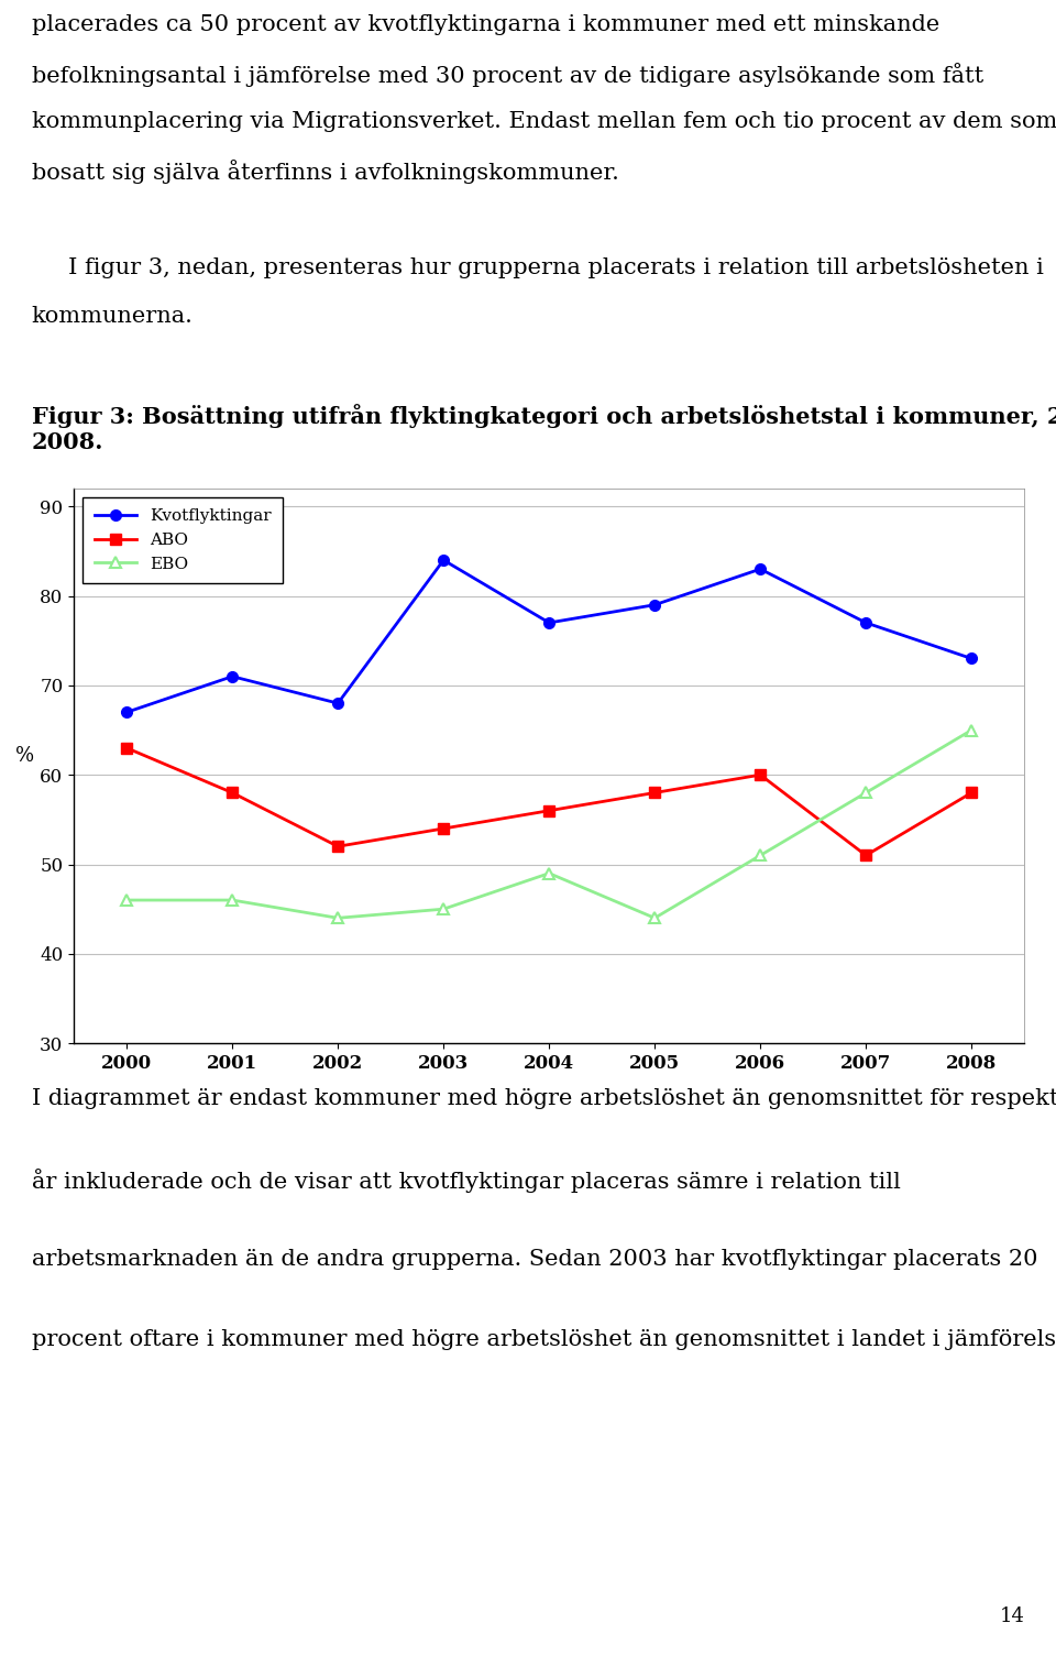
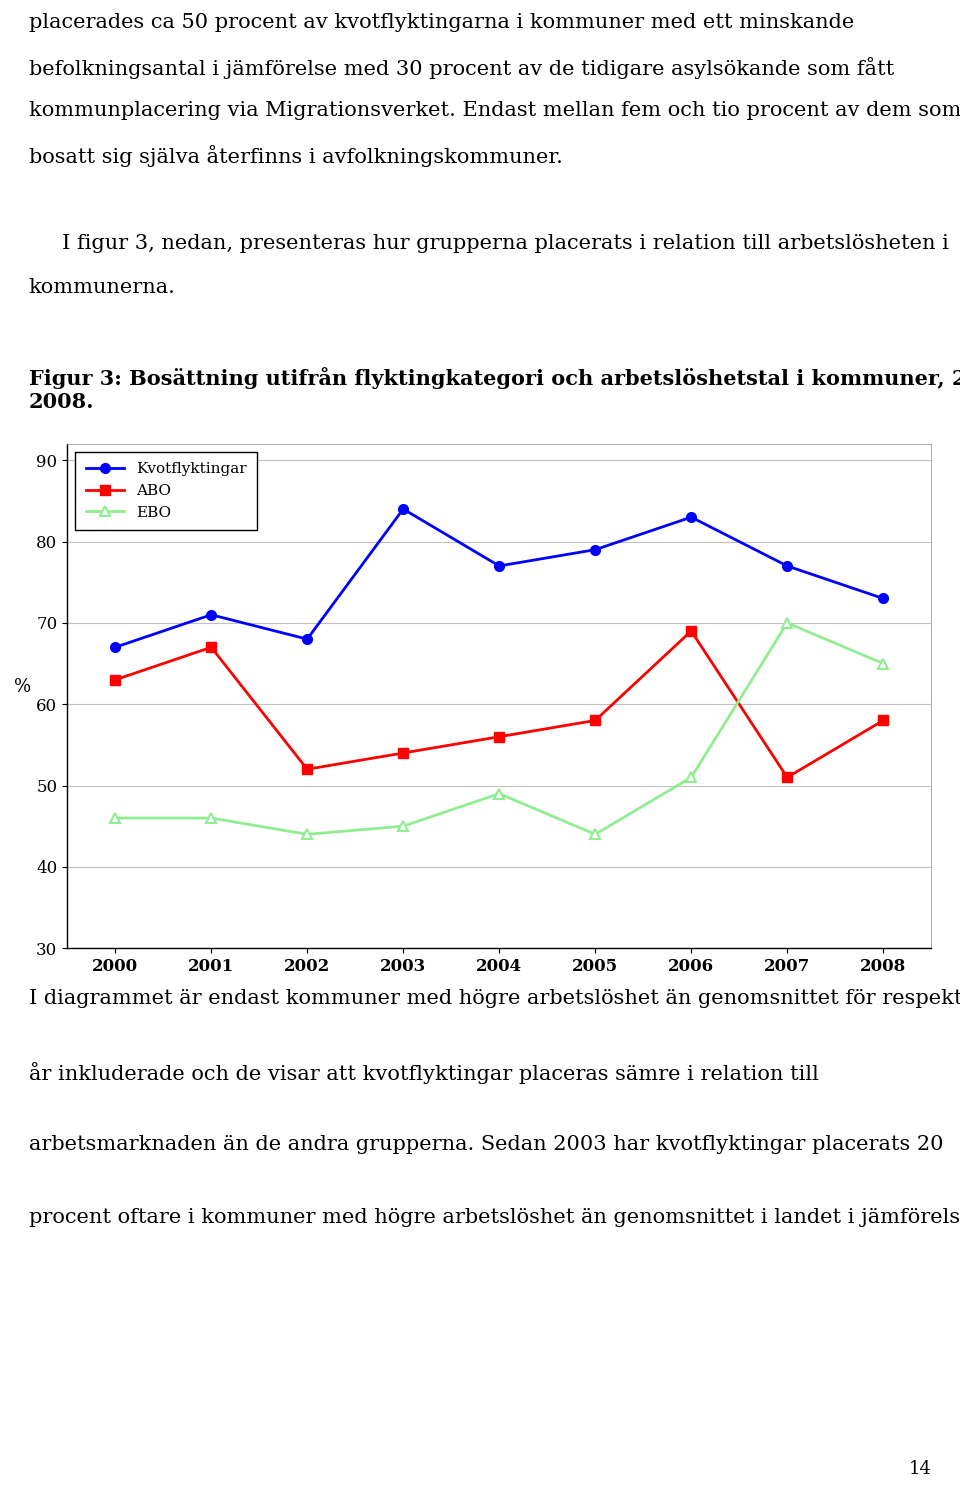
ABO/2001: 58 -> 67
ABO/2006: 60 -> 69
EBO/2007: 58 -> 70
